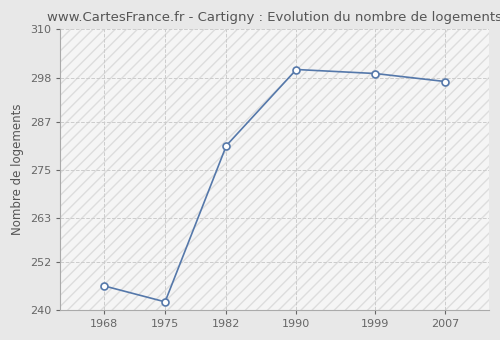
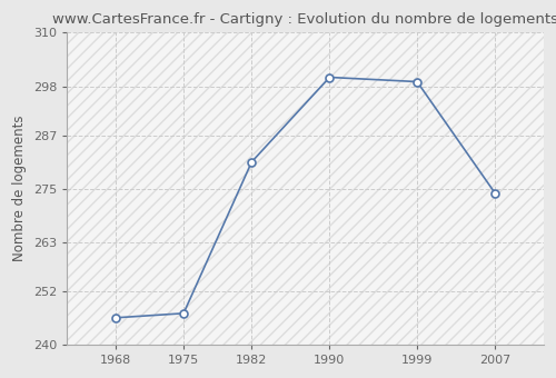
1975: 242 -> 247
2007: 297 -> 274
